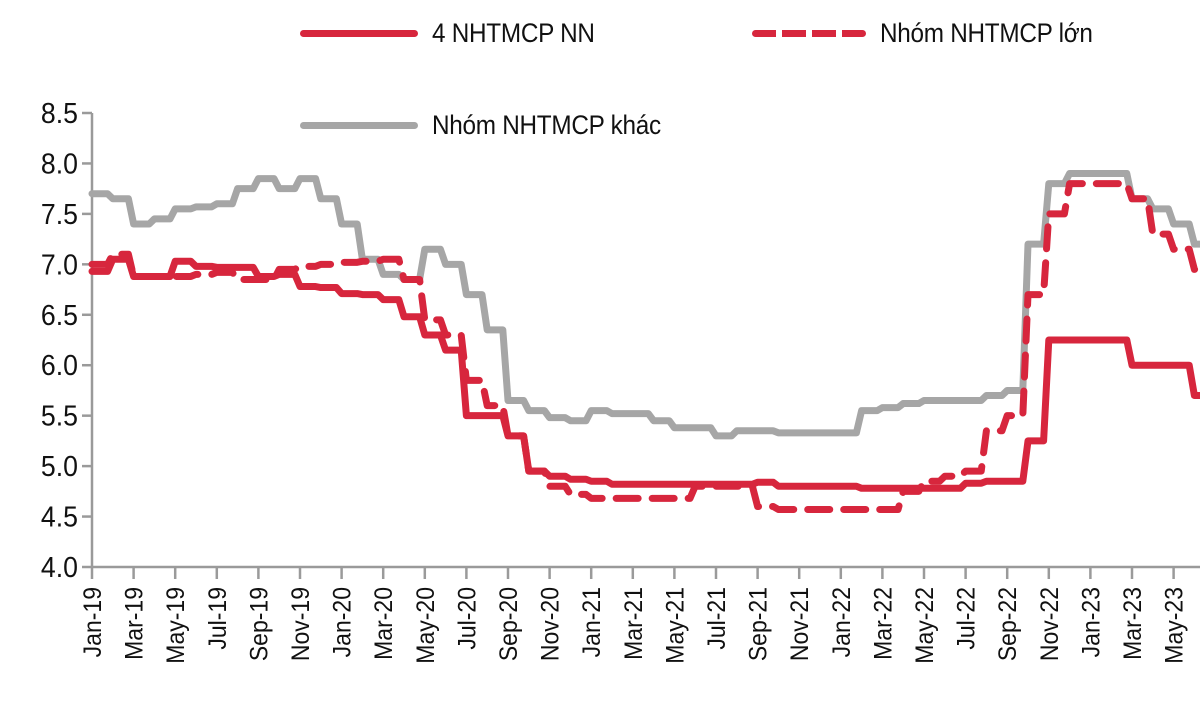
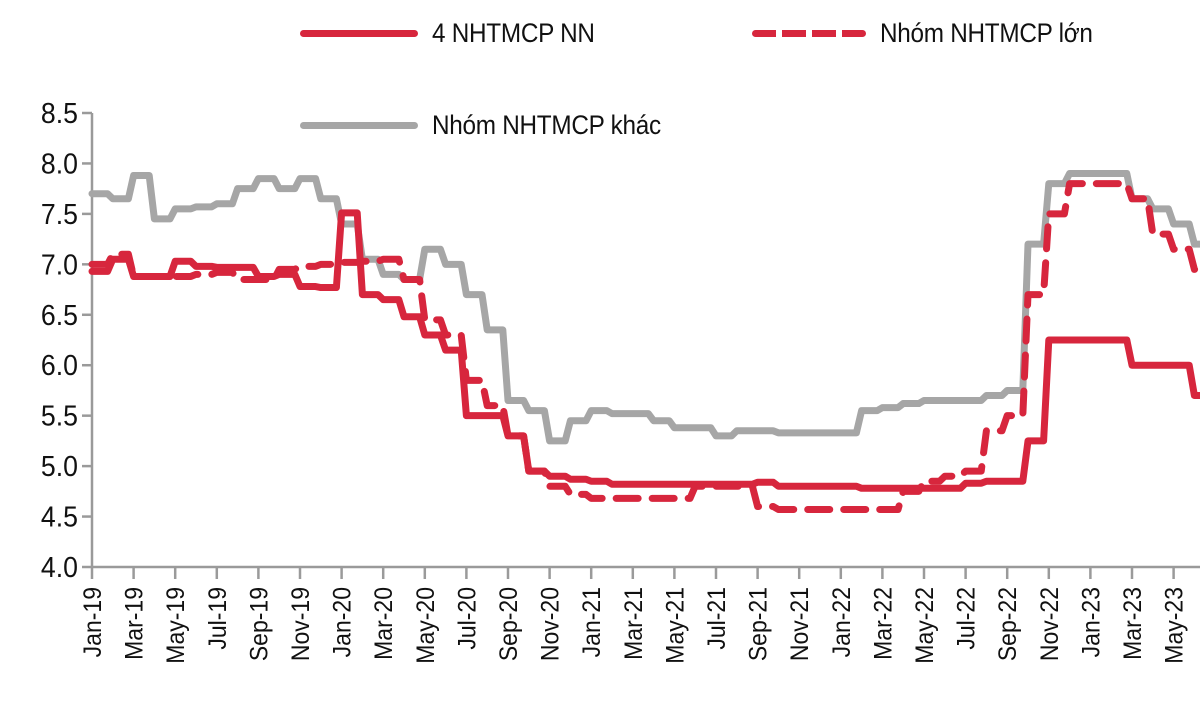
Nhóm NHTMCP khác/Mar-19: 7.40 -> 7.88
4 NHTMCP NN/Jan-20: 6.71 -> 7.51
Nhóm NHTMCP khác/Nov-20: 5.48 -> 5.25
